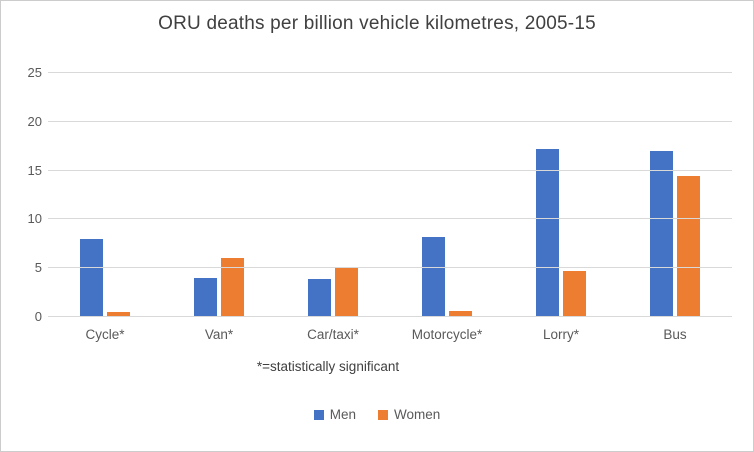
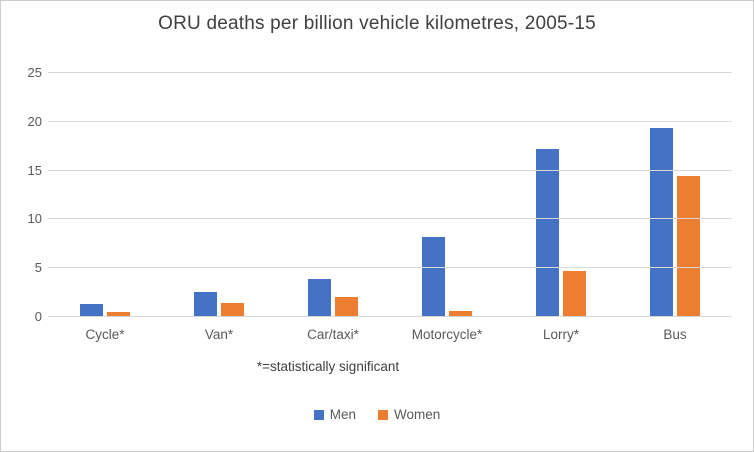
Men/Cycle*: 8 -> 1
Men/Van*: 4 -> 3
Women/Van*: 6 -> 1
Women/Car/taxi*: 5 -> 2
Men/Bus: 17 -> 19
